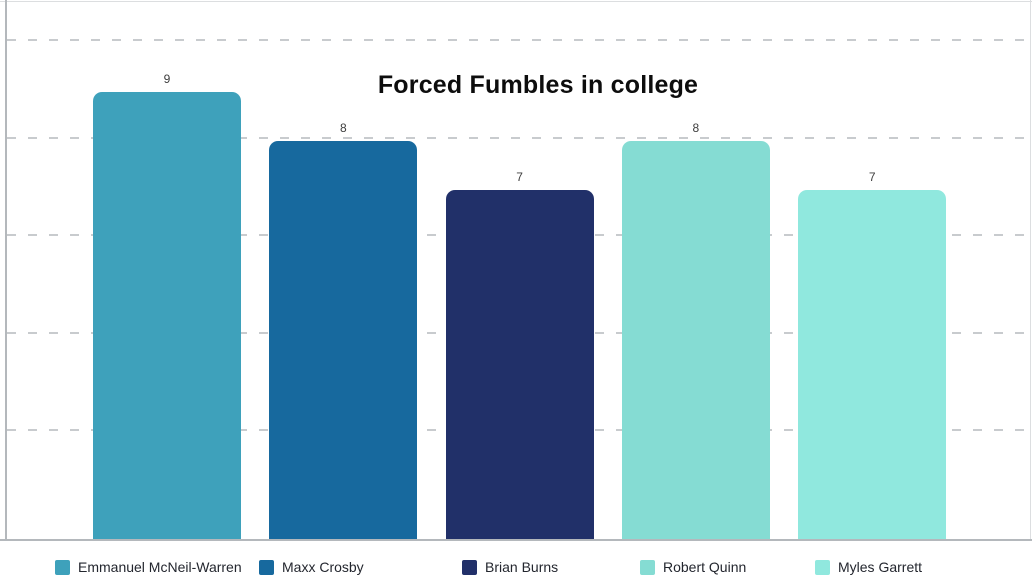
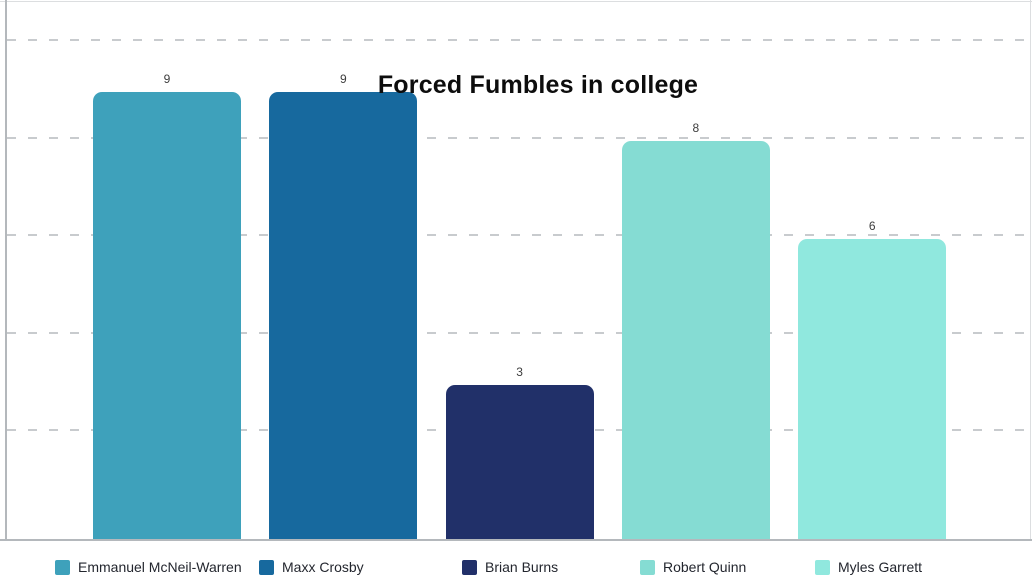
Maxx Crosby: 8 -> 9
Brian Burns: 7 -> 3
Myles Garrett: 7 -> 6
